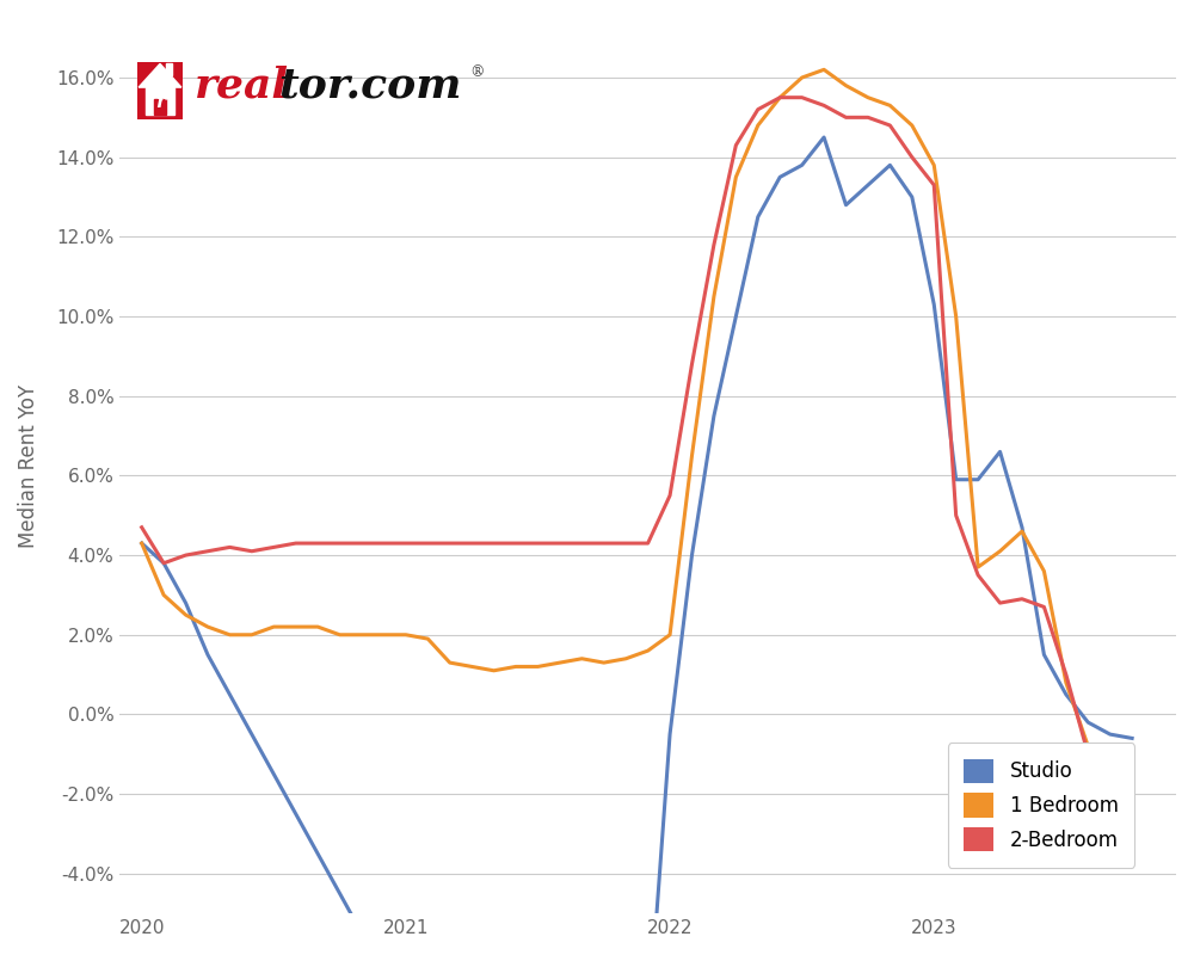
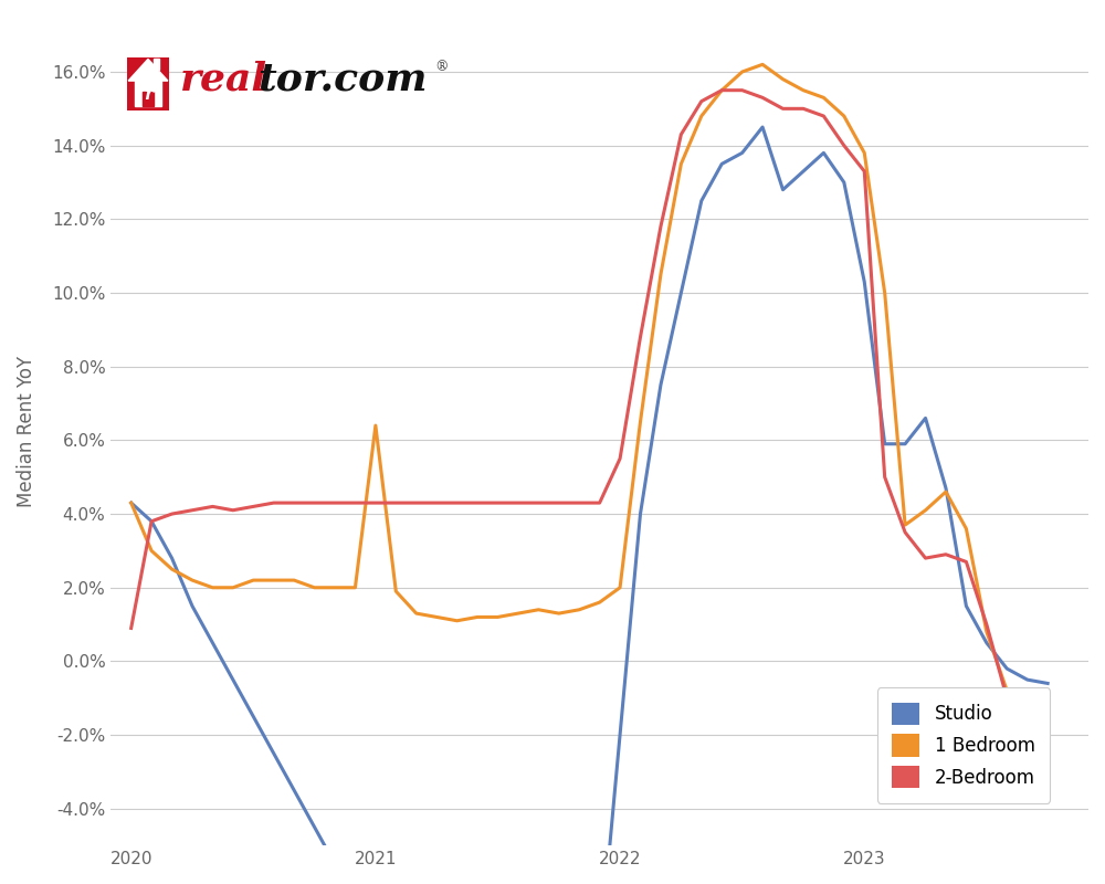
2-Bedroom/2020: 4.7% -> 0.9%
1 Bedroom/2021: 2.0% -> 6.4%
Studio/2022: -0.5% -> -2.0%
